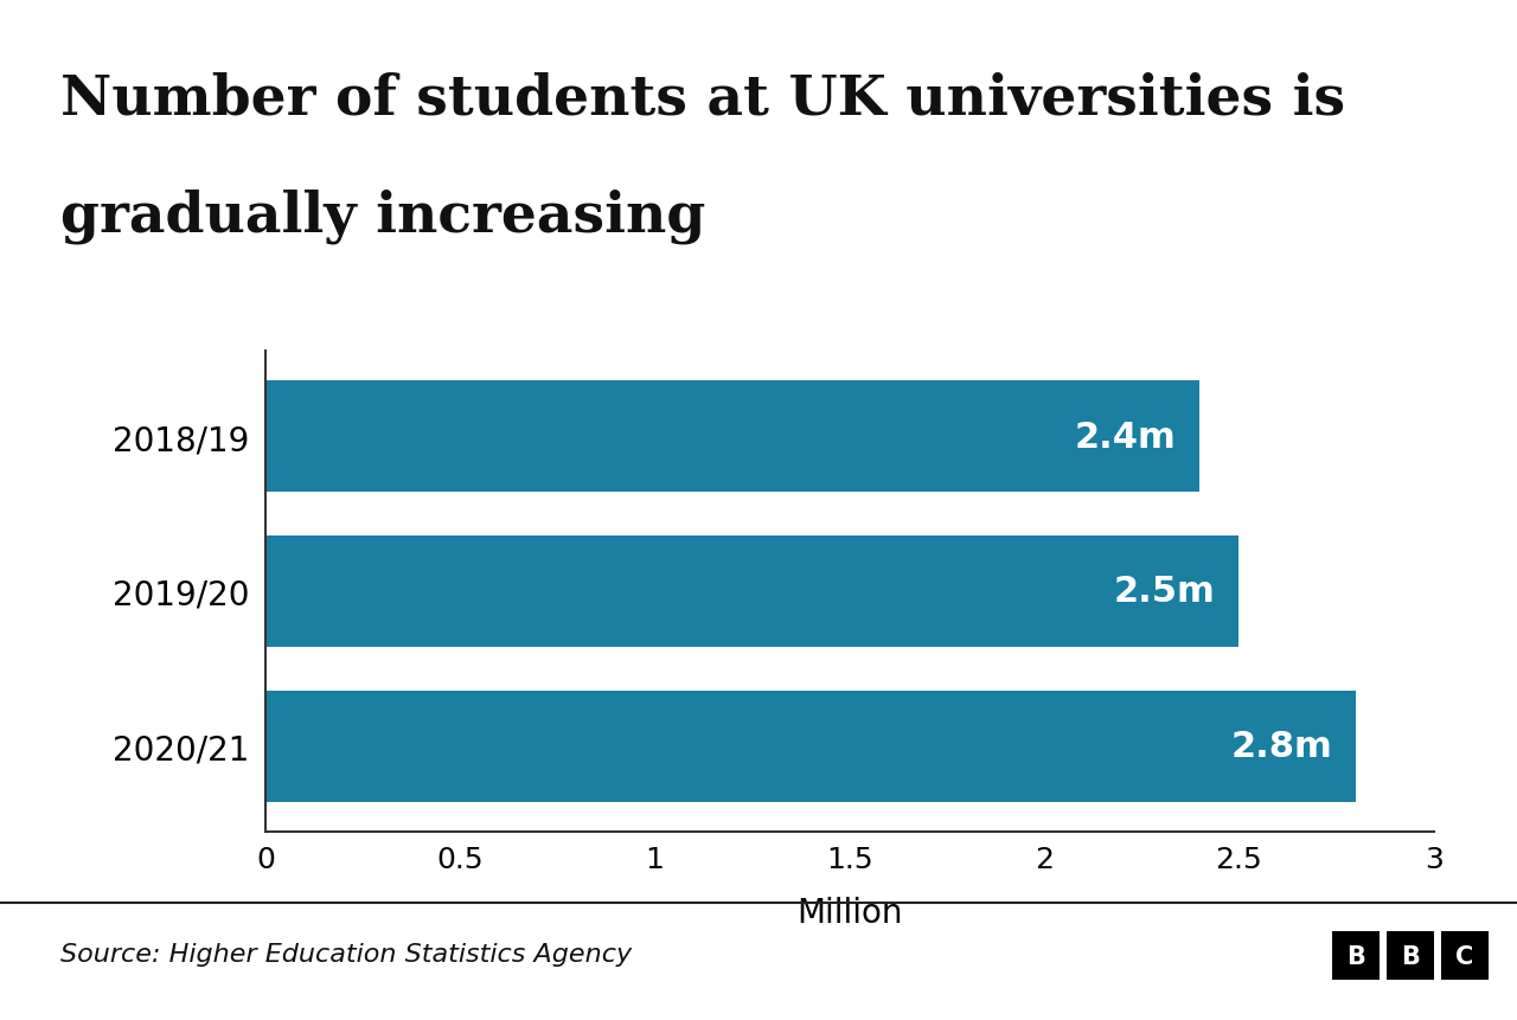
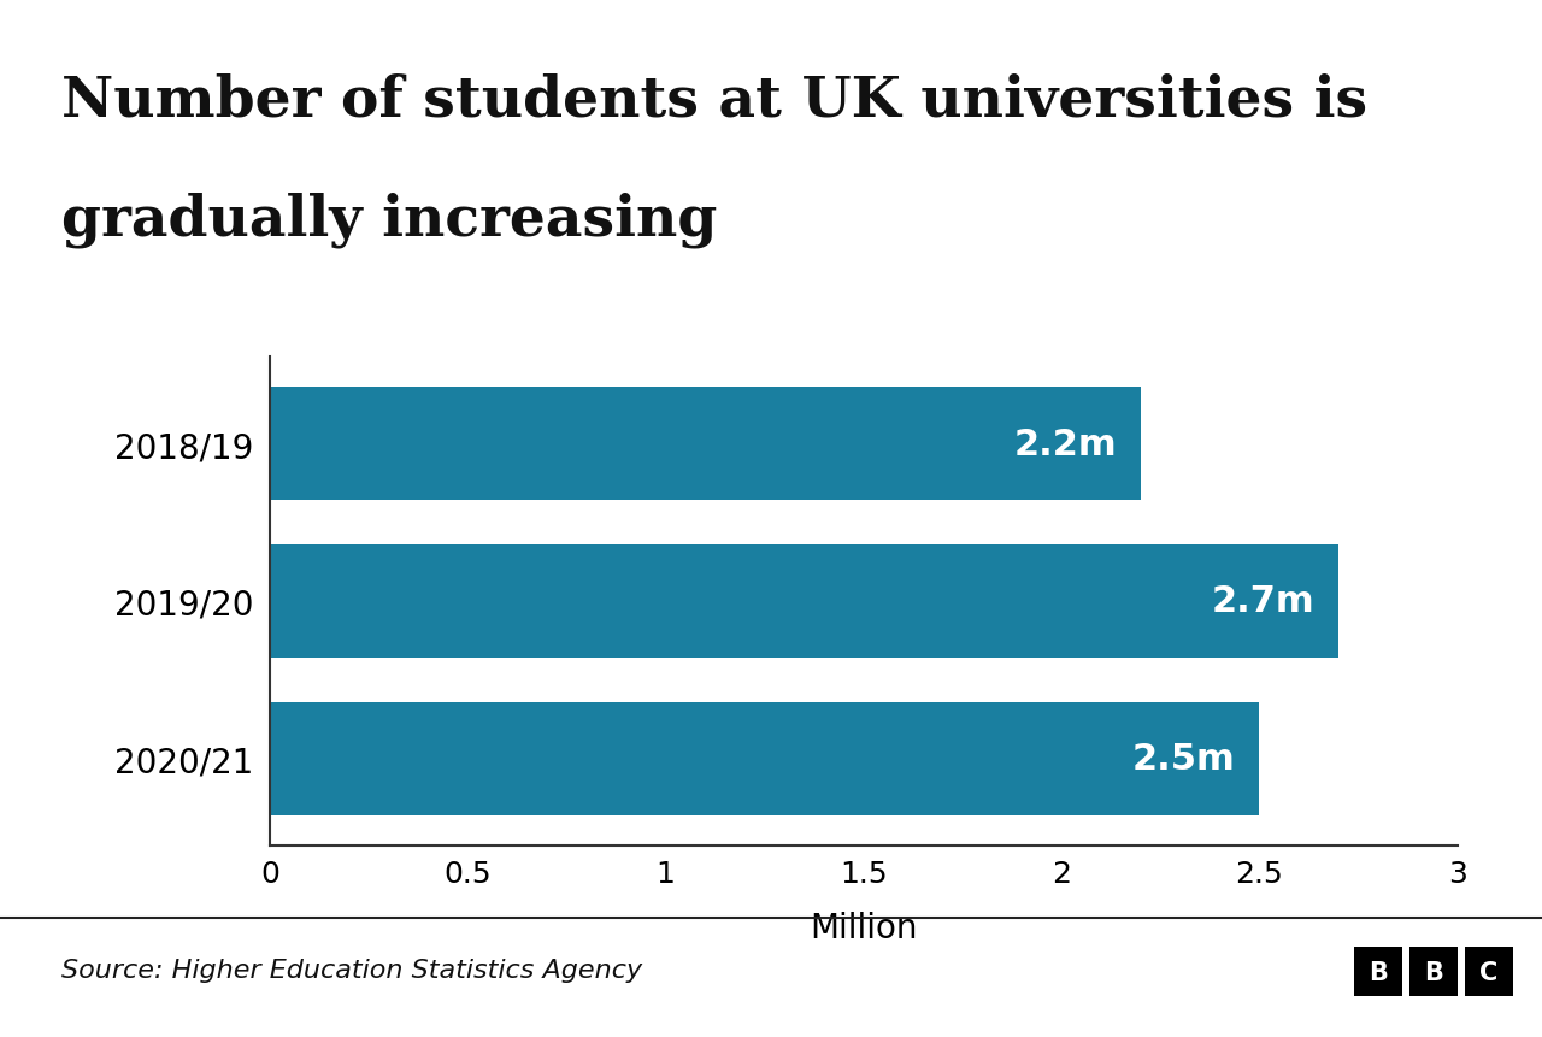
2018/19: 2.4m -> 2.2m
2019/20: 2.5m -> 2.7m
2020/21: 2.8m -> 2.5m
